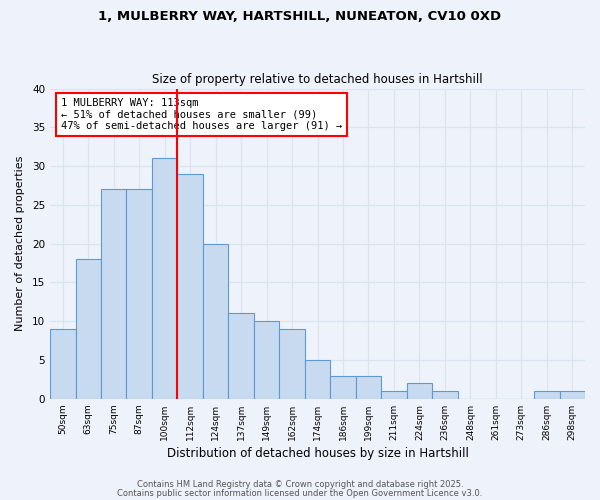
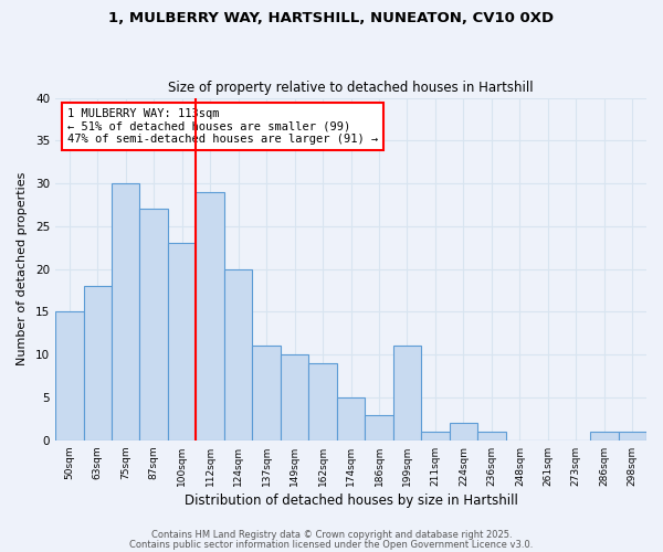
50sqm: 9 -> 15
75sqm: 27 -> 30
100sqm: 31 -> 23
199sqm: 3 -> 11
